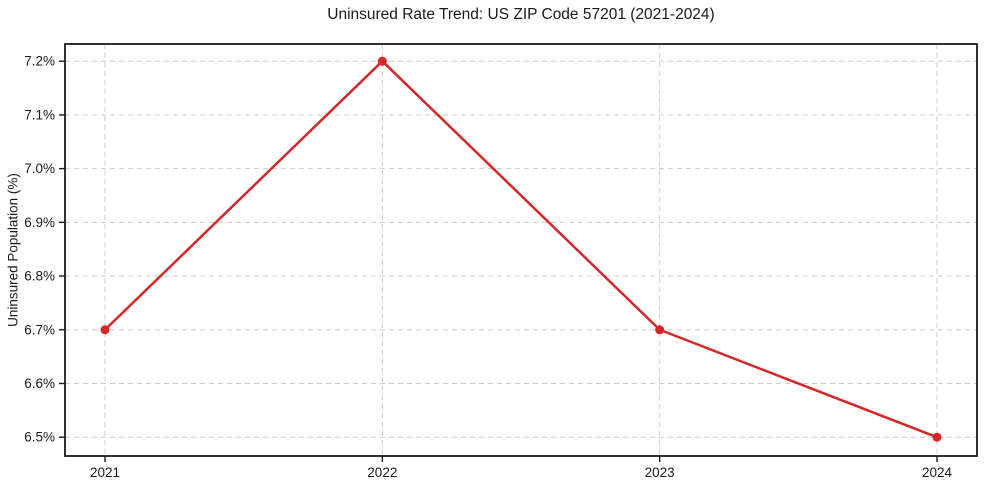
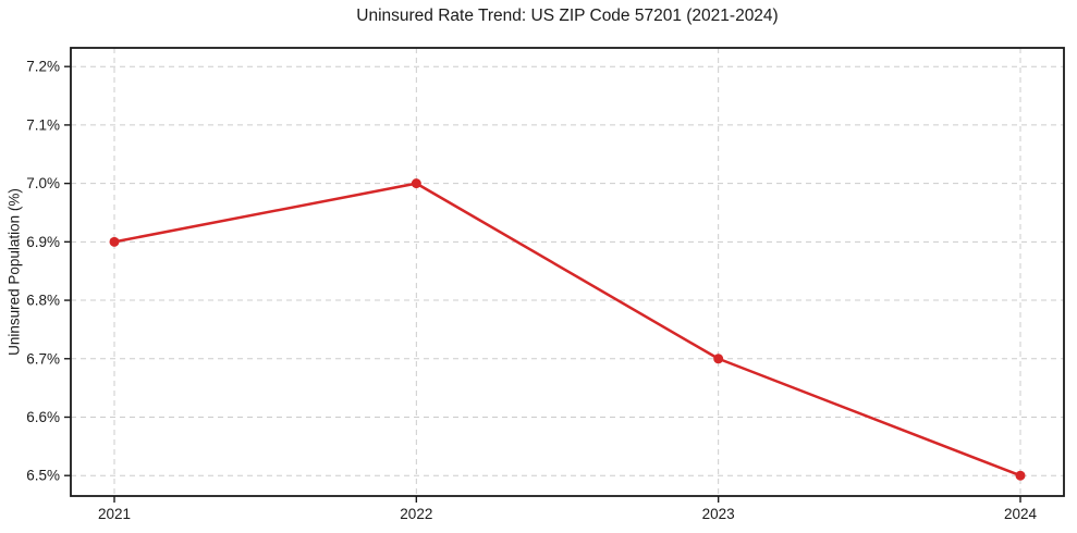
2021: 6.7% -> 6.9%
2022: 7.2% -> 7.0%
